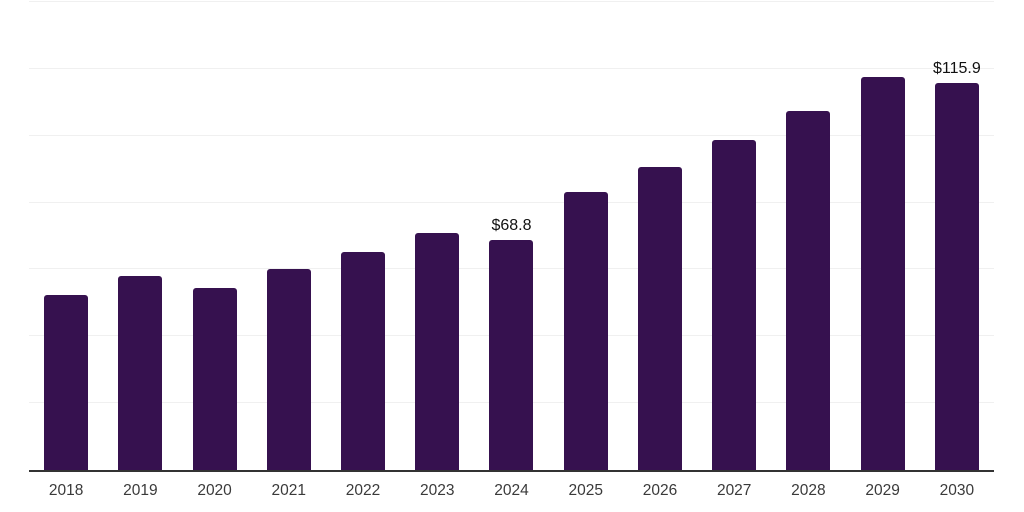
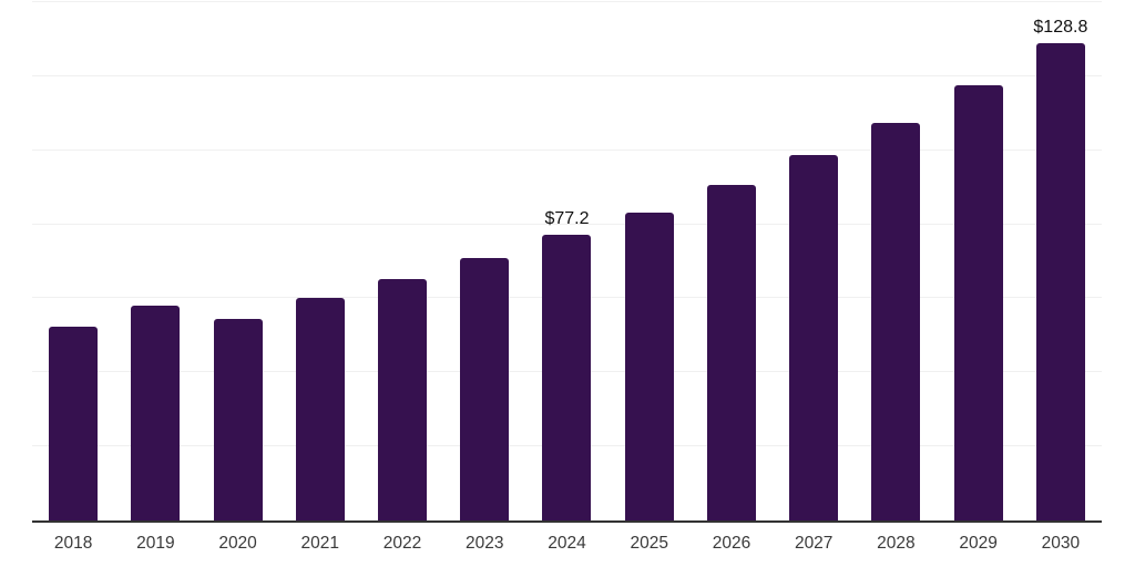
2024: $68.8 -> $77.2
2030: $115.9 -> $128.8
